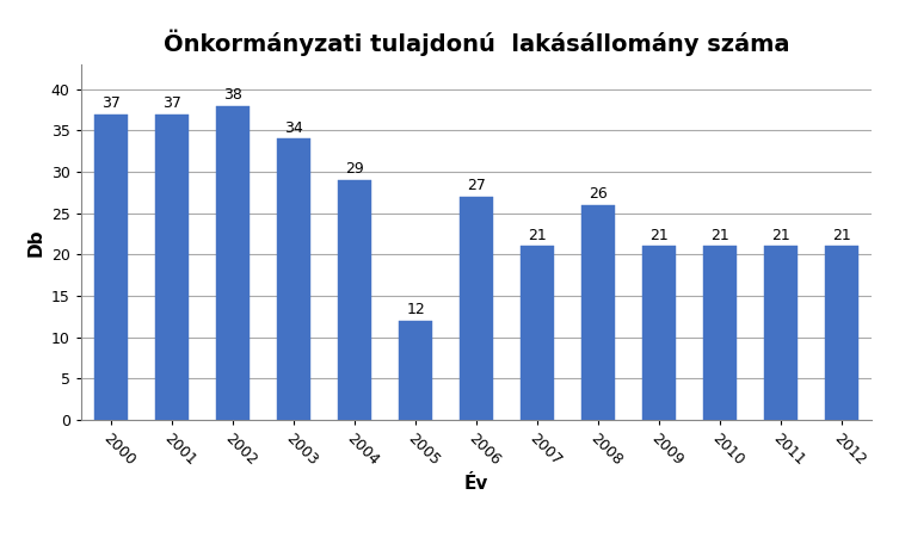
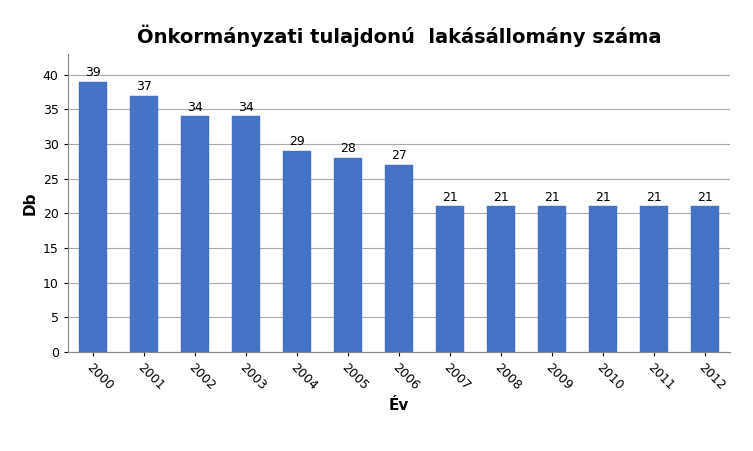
2000: 37 -> 39
2002: 38 -> 34
2005: 12 -> 28
2008: 26 -> 21
